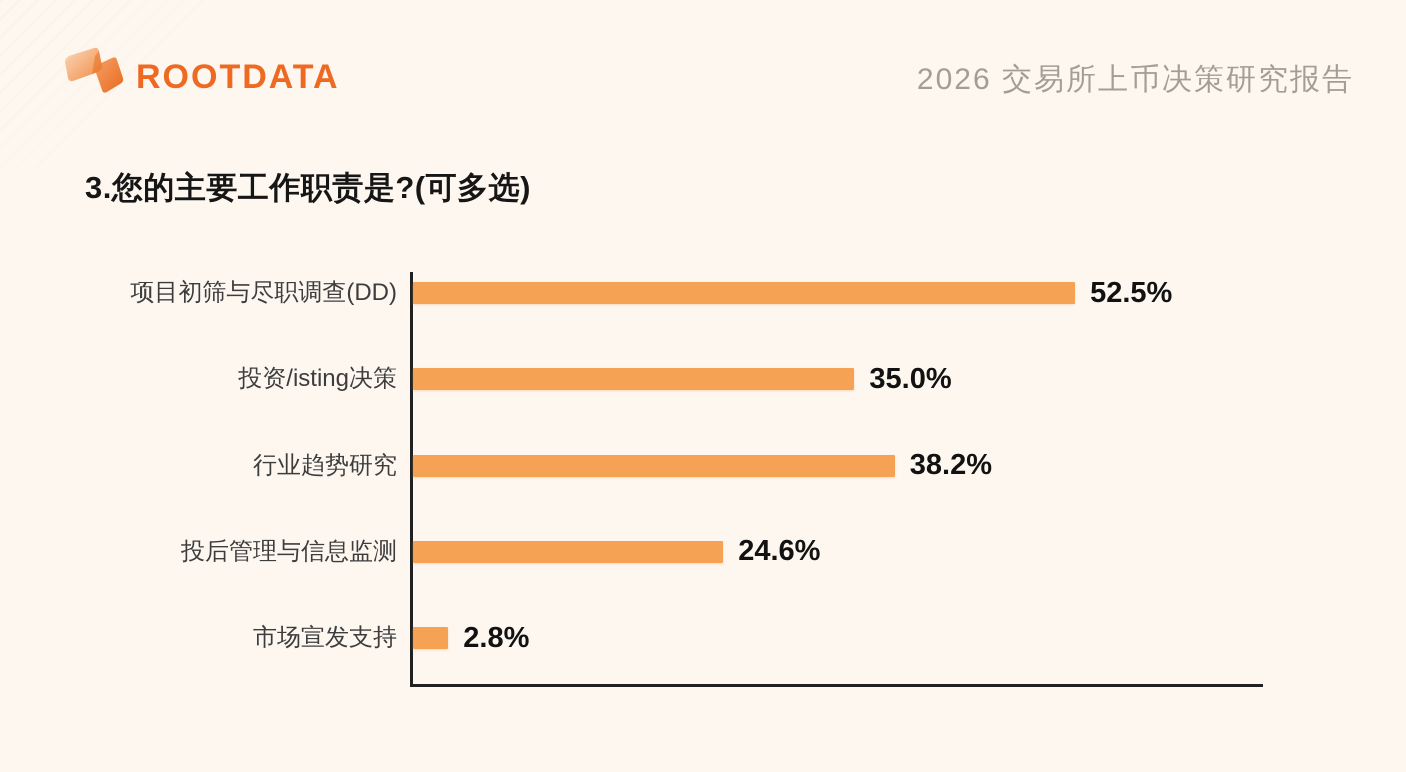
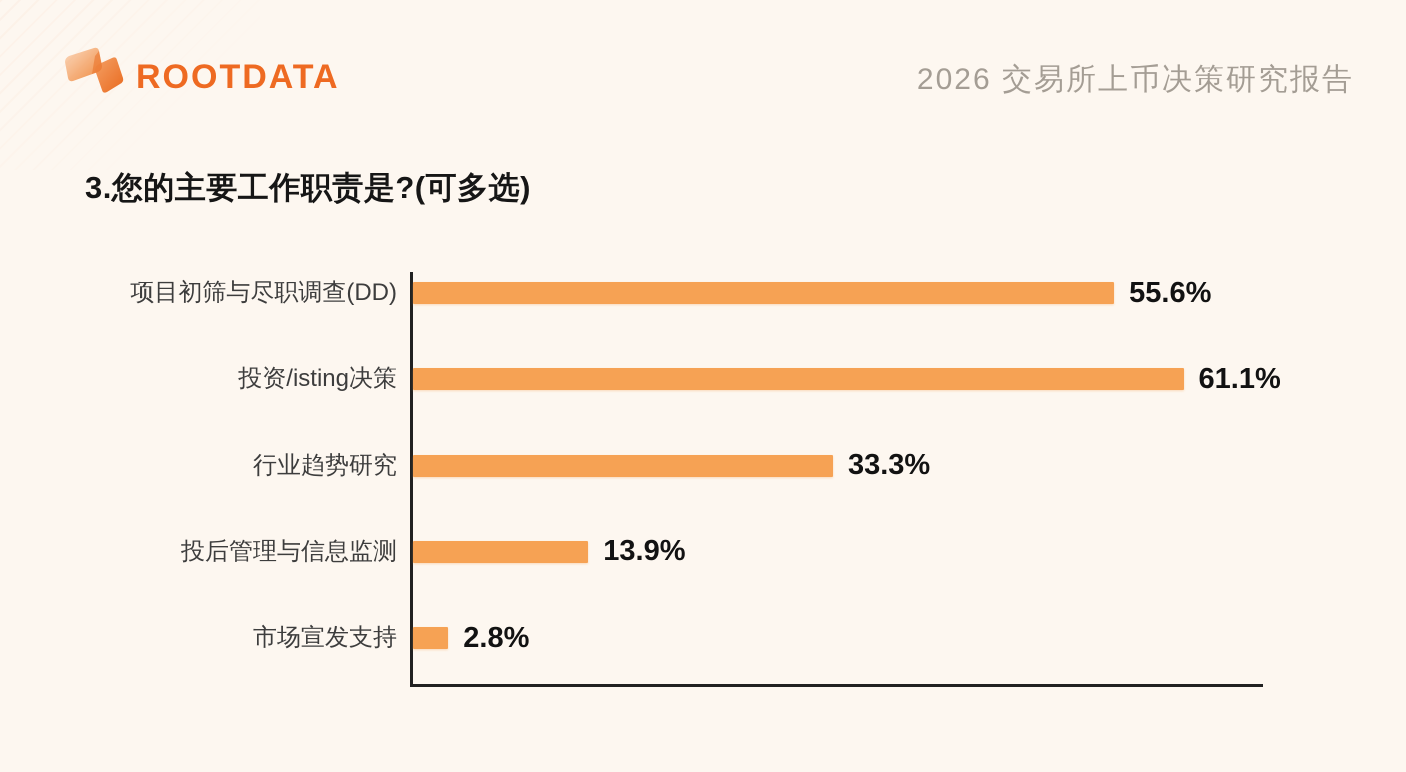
项目初筛与尽职调查(DD): 52.5% -> 55.6%
投资/isting决策: 35.0% -> 61.1%
行业趋势研究: 38.2% -> 33.3%
投后管理与信息监测: 24.6% -> 13.9%
